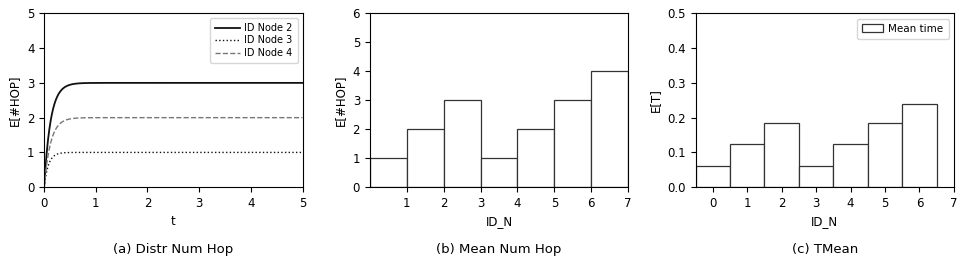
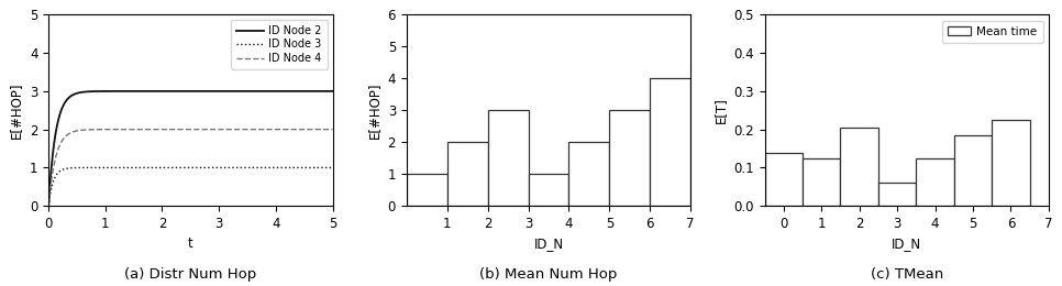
(c) TMean/0: 0.060 -> 0.140
(c) TMean/2: 0.185 -> 0.205
(c) TMean/6: 0.240 -> 0.225
